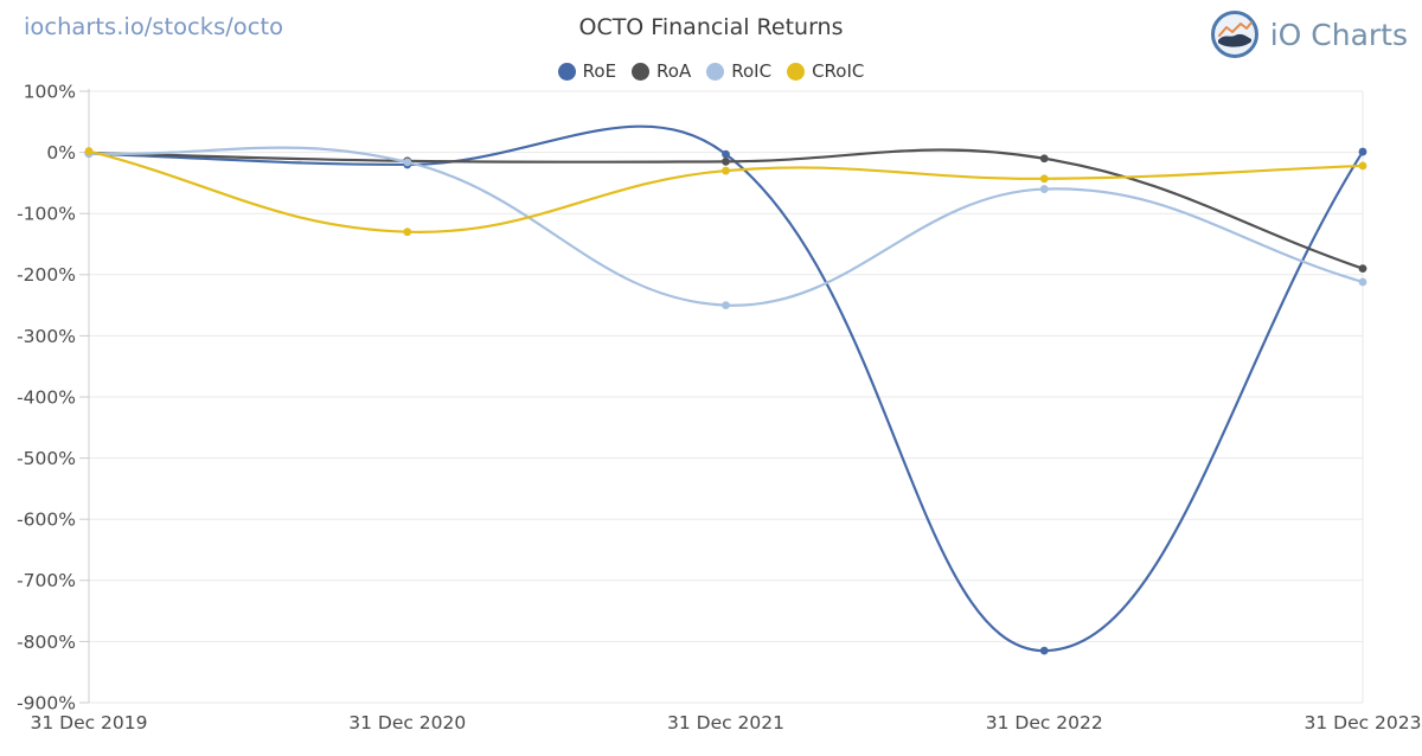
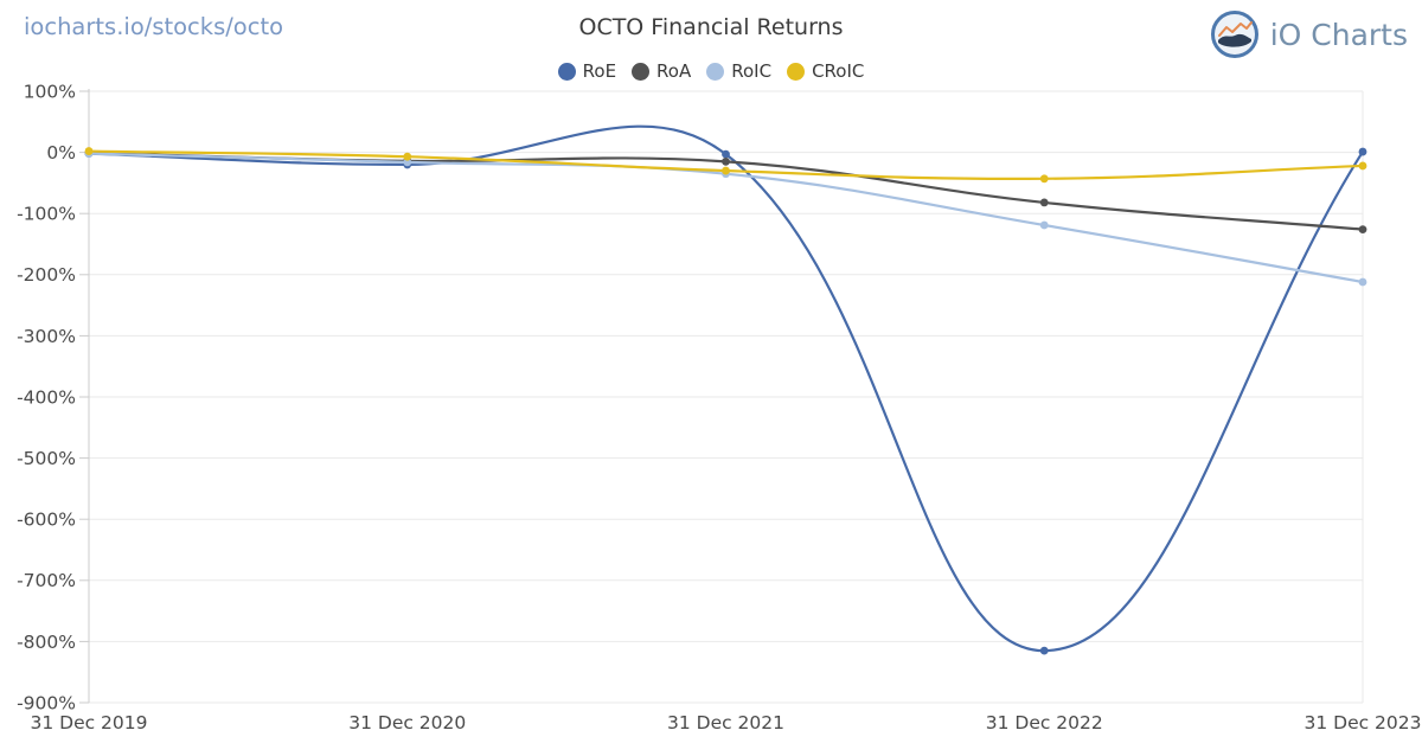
CRoIC/31 Dec 2020: -130% -> -10%
RoIC/31 Dec 2021: -250% -> -40%
RoA/31 Dec 2022: -10% -> -80%
RoIC/31 Dec 2022: -60% -> -120%
RoA/31 Dec 2023: -190% -> -130%
